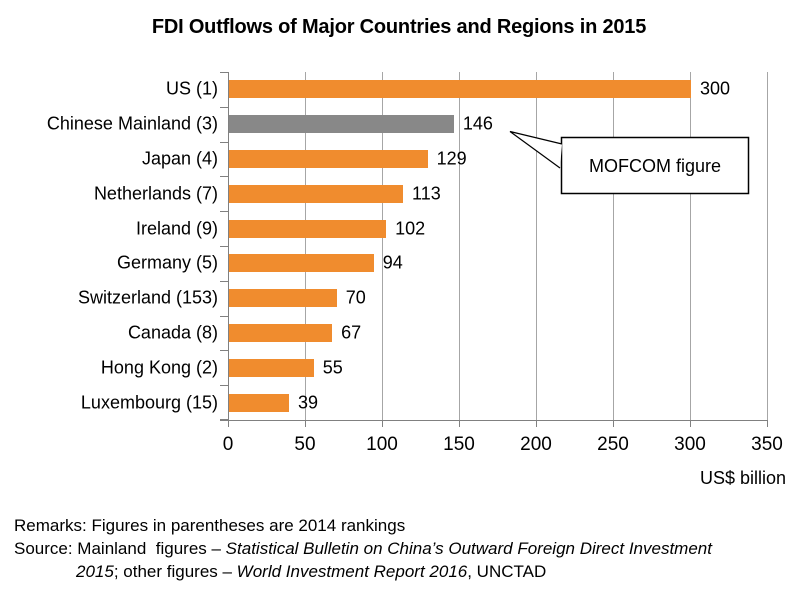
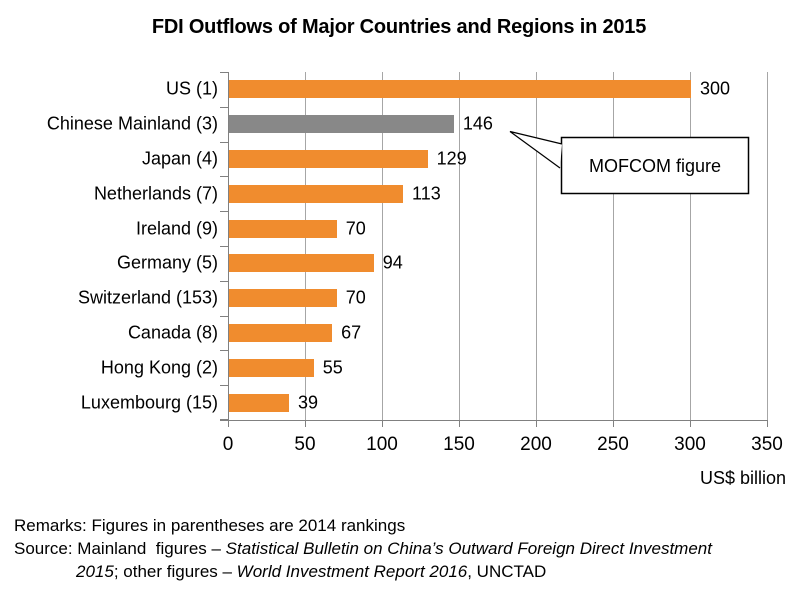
Ireland (9): 102 -> 70
